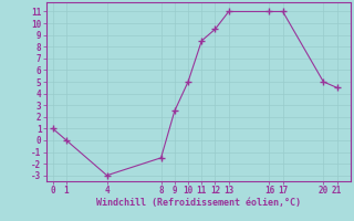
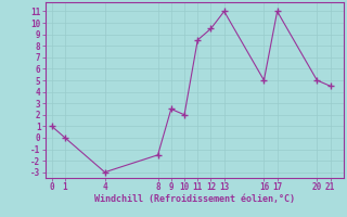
10: 5.0 -> 2.0
16: 11.0 -> 5.0
